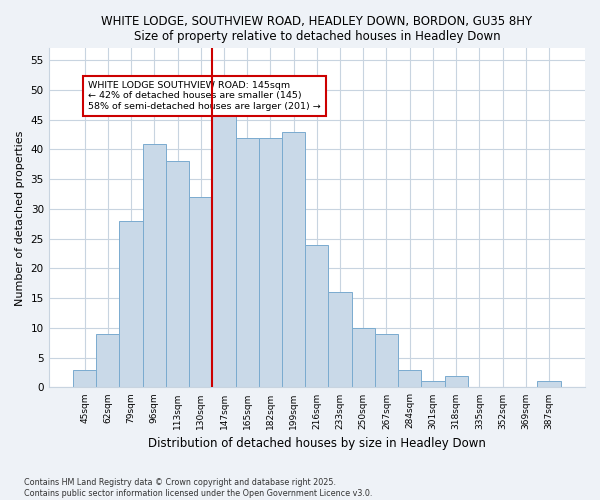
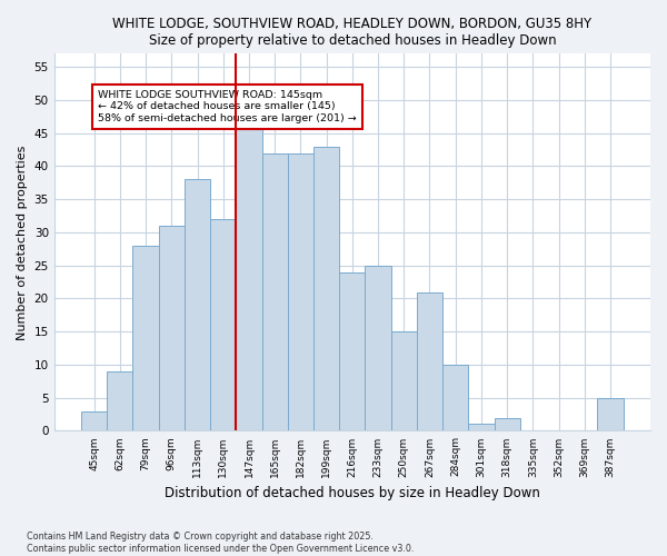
96sqm: 41 -> 31
233sqm: 16 -> 25
250sqm: 10 -> 15
267sqm: 9 -> 21
284sqm: 3 -> 10
387sqm: 1 -> 5
